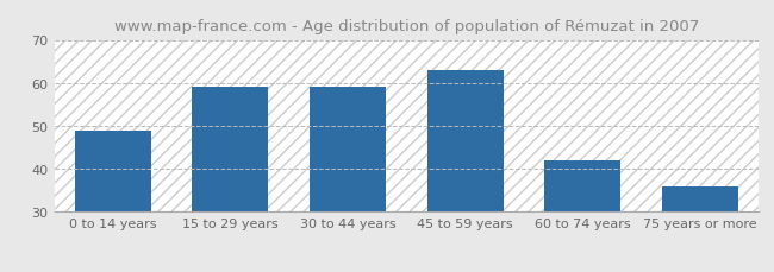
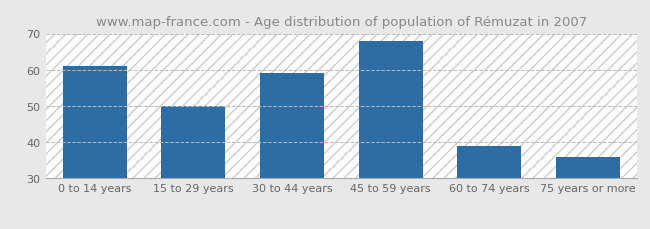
0 to 14 years: 49 -> 61
15 to 29 years: 59 -> 50
45 to 59 years: 63 -> 68
60 to 74 years: 42 -> 39
